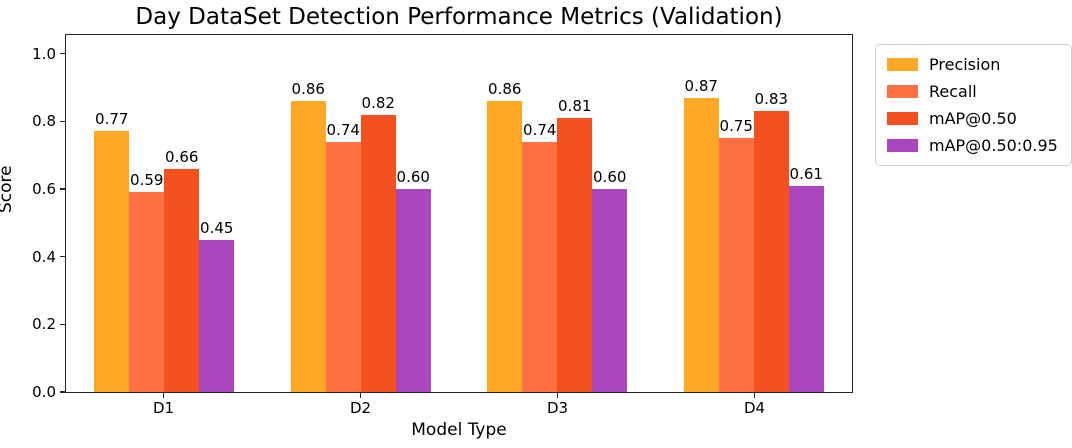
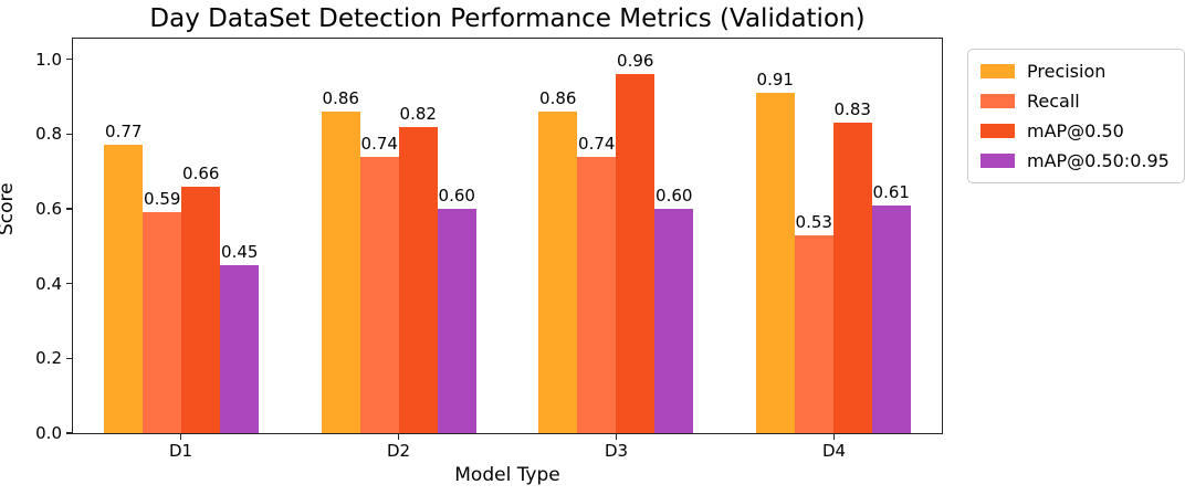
mAP@0.50/D3: 0.81 -> 0.96
Precision/D4: 0.87 -> 0.91
Recall/D4: 0.75 -> 0.53
